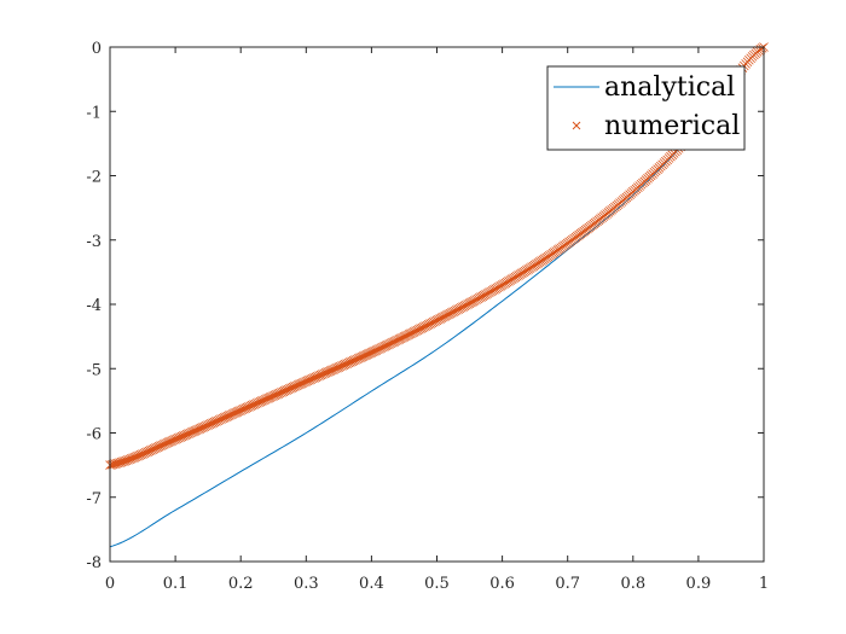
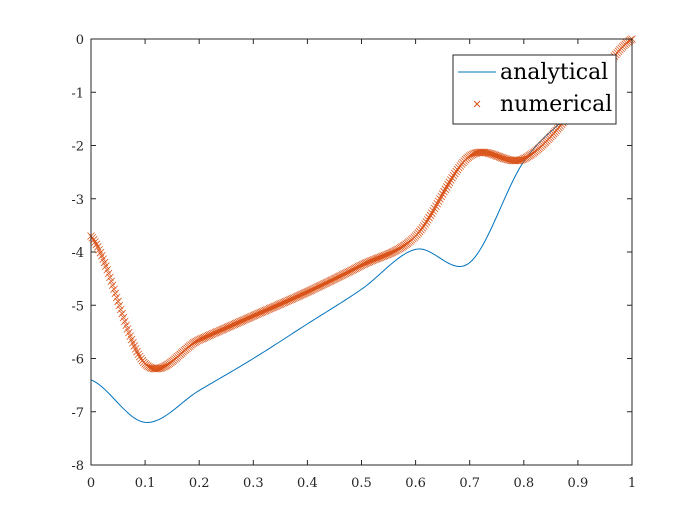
analytical/0: -7.8 -> -6.4
numerical/0: -6.5 -> -3.7
analytical/0.7: -3.1 -> -4.2
numerical/0.7: -3.0 -> -2.2
